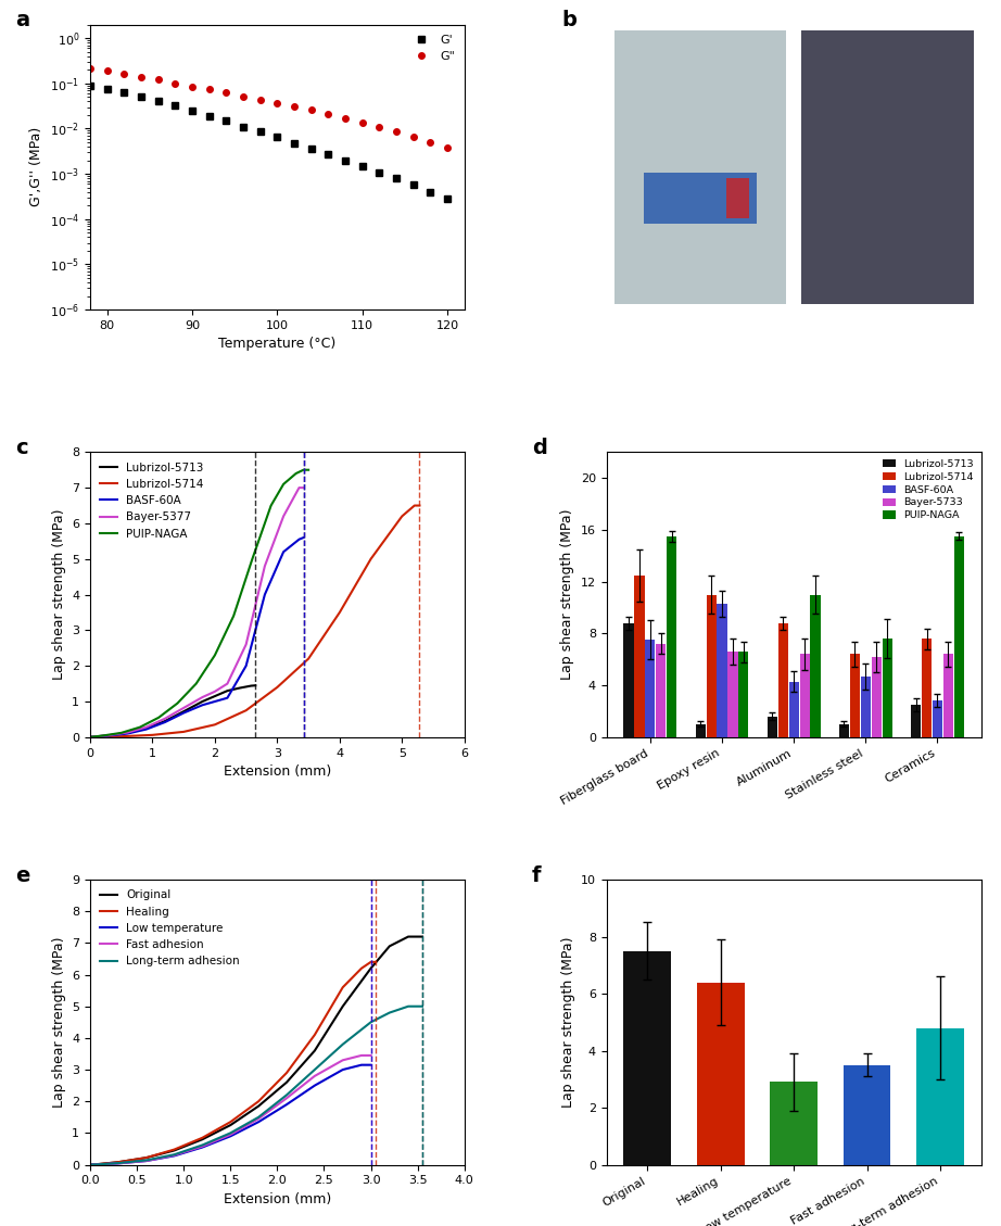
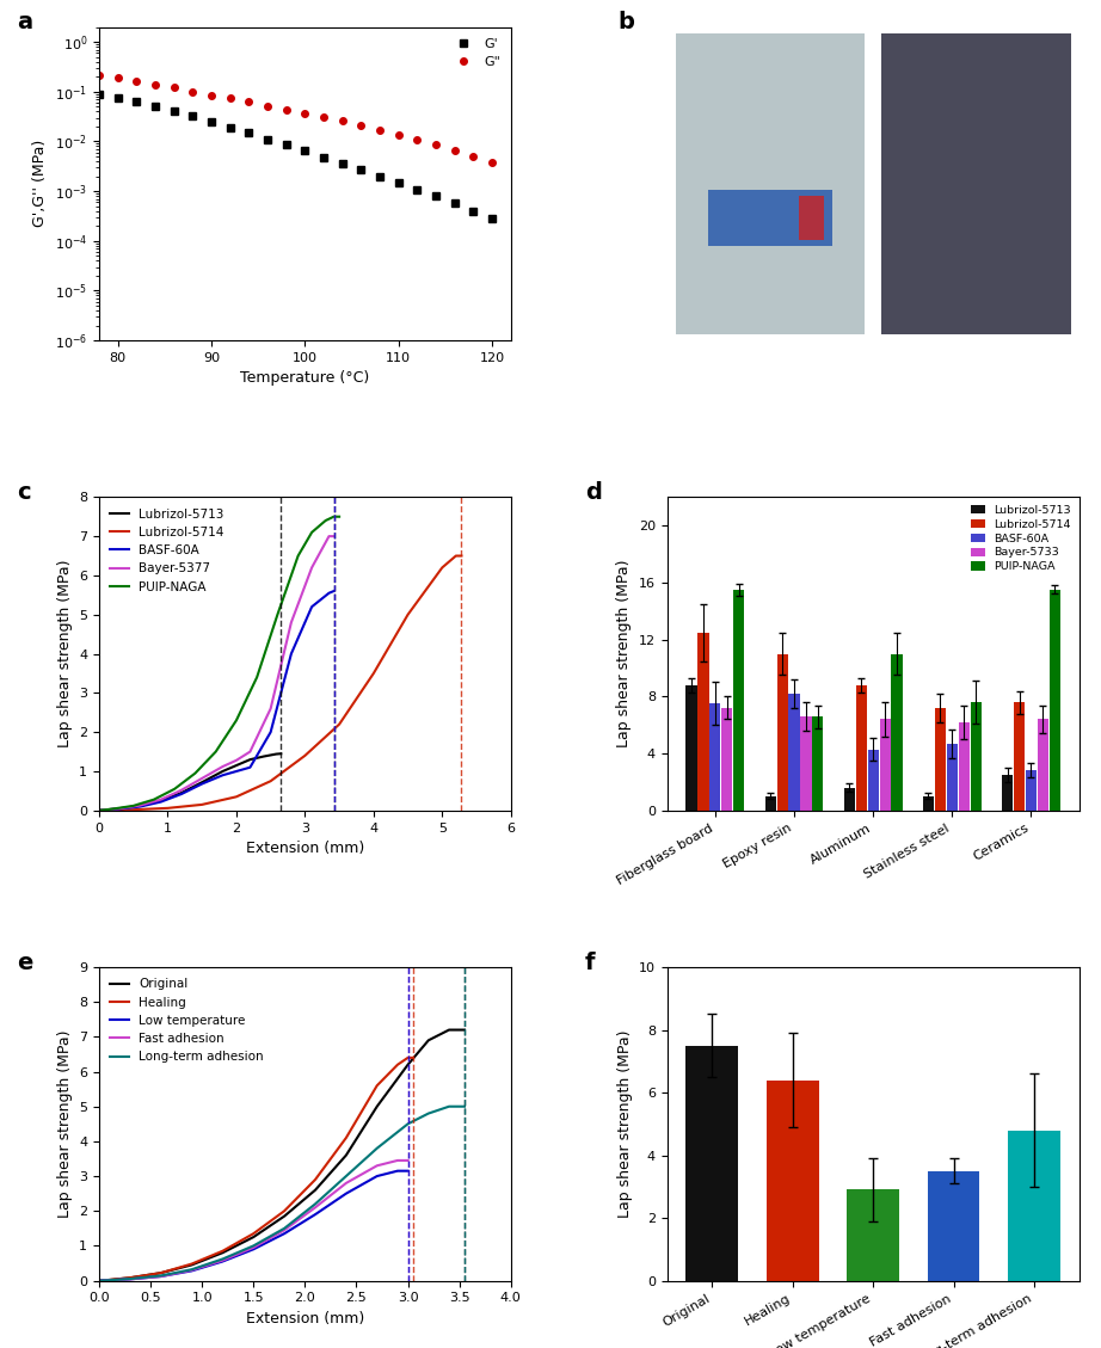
BASF-60A/Epoxy resin: 10.3 -> 8.2
Lubrizol-5714/Stainless steel: 6.4 -> 7.2
